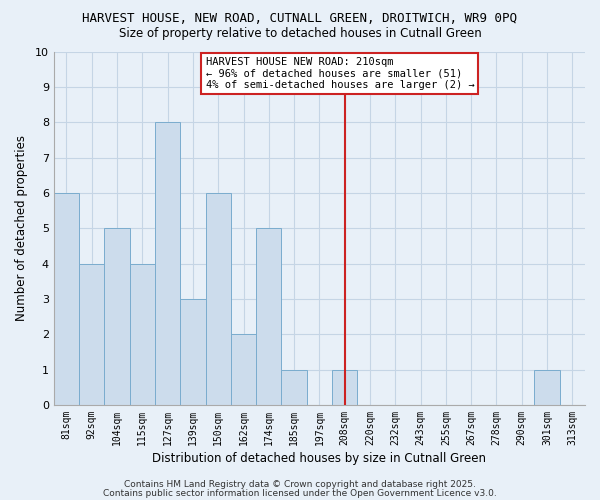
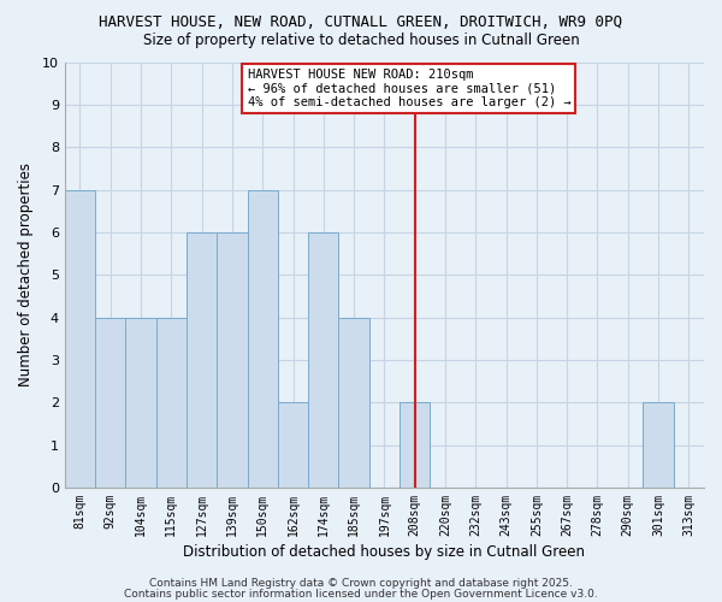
81sqm: 6 -> 7
104sqm: 5 -> 4
127sqm: 8 -> 6
139sqm: 3 -> 6
150sqm: 6 -> 7
174sqm: 5 -> 6
185sqm: 1 -> 4
208sqm: 1 -> 2
301sqm: 1 -> 2
